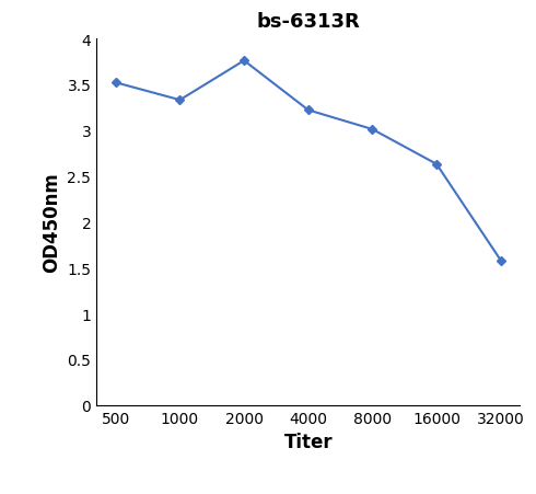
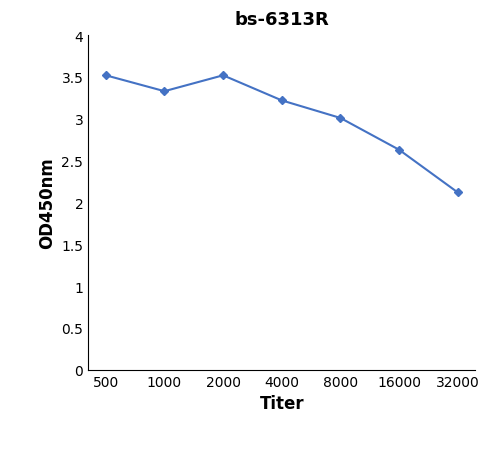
2000: 3.76 -> 3.52
32000: 1.58 -> 2.12
